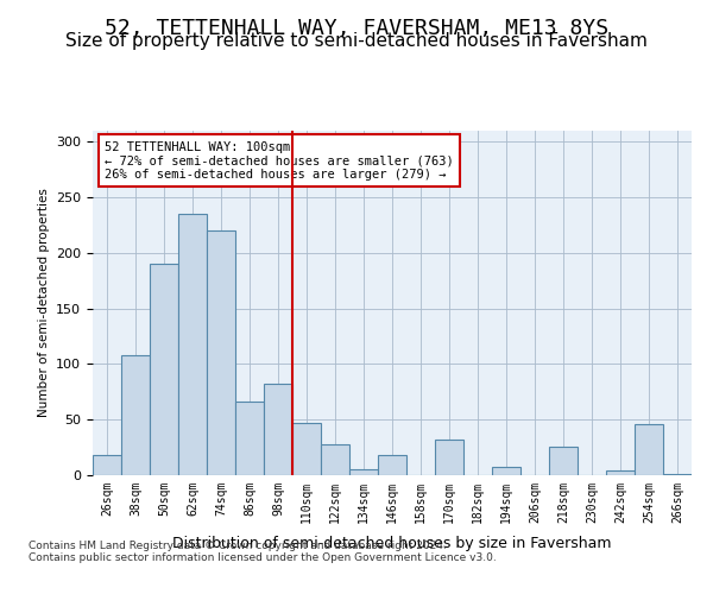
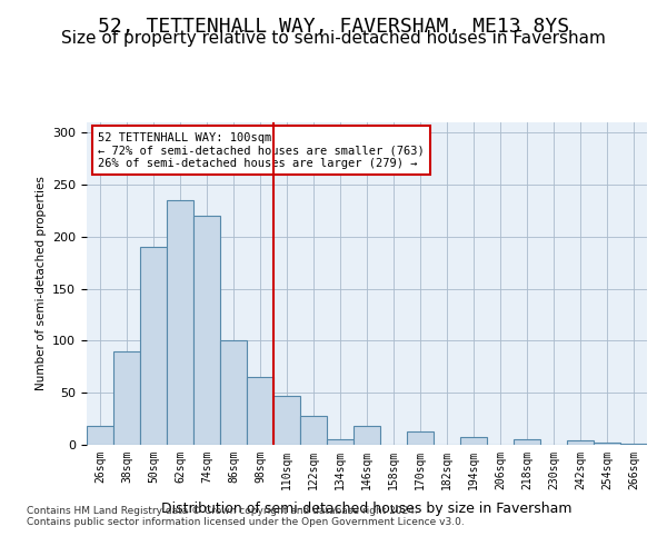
38sqm: 108 -> 90
86sqm: 66 -> 100
98sqm: 82 -> 65
170sqm: 32 -> 13
218sqm: 26 -> 5
254sqm: 46 -> 2
